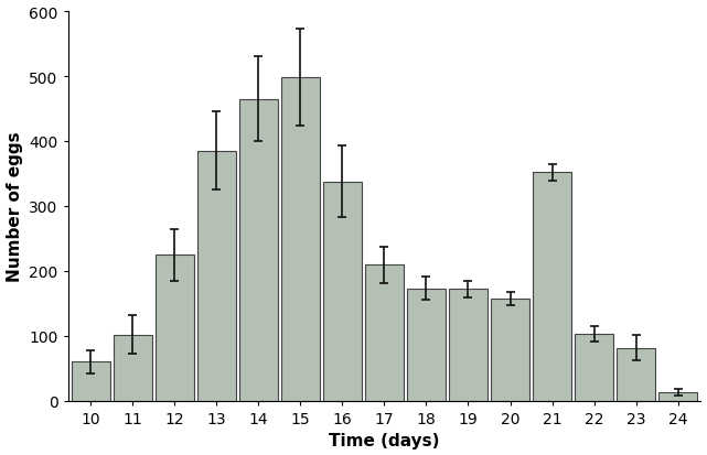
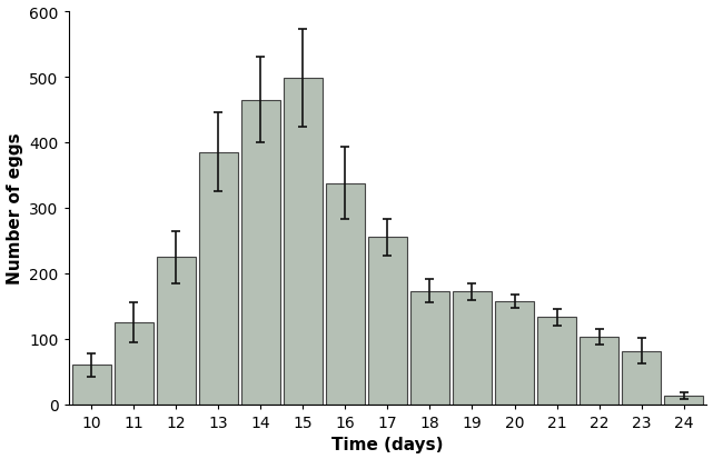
11: 102 -> 125
17: 210 -> 255
21: 352 -> 133
